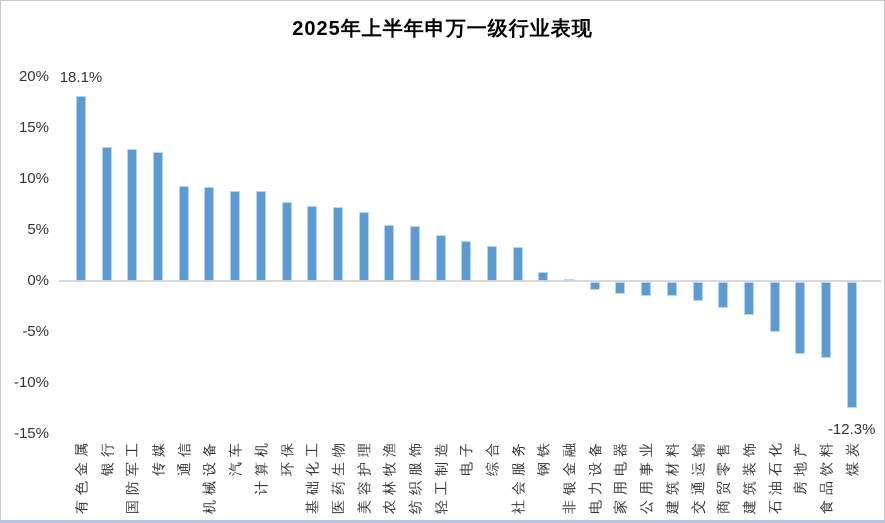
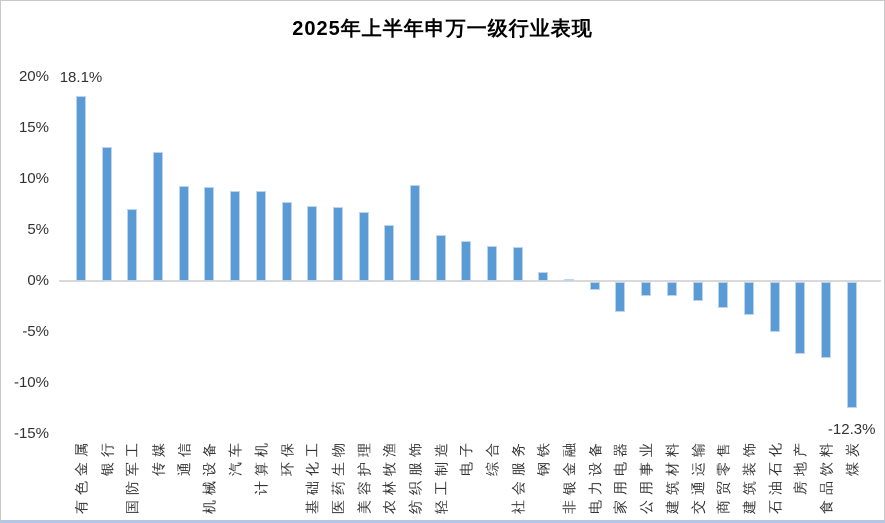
国防军工: 12.9% -> 7.0%
纺织服饰: 5.4% -> 9.4%
家用电器: -1.2% -> -2.9%
